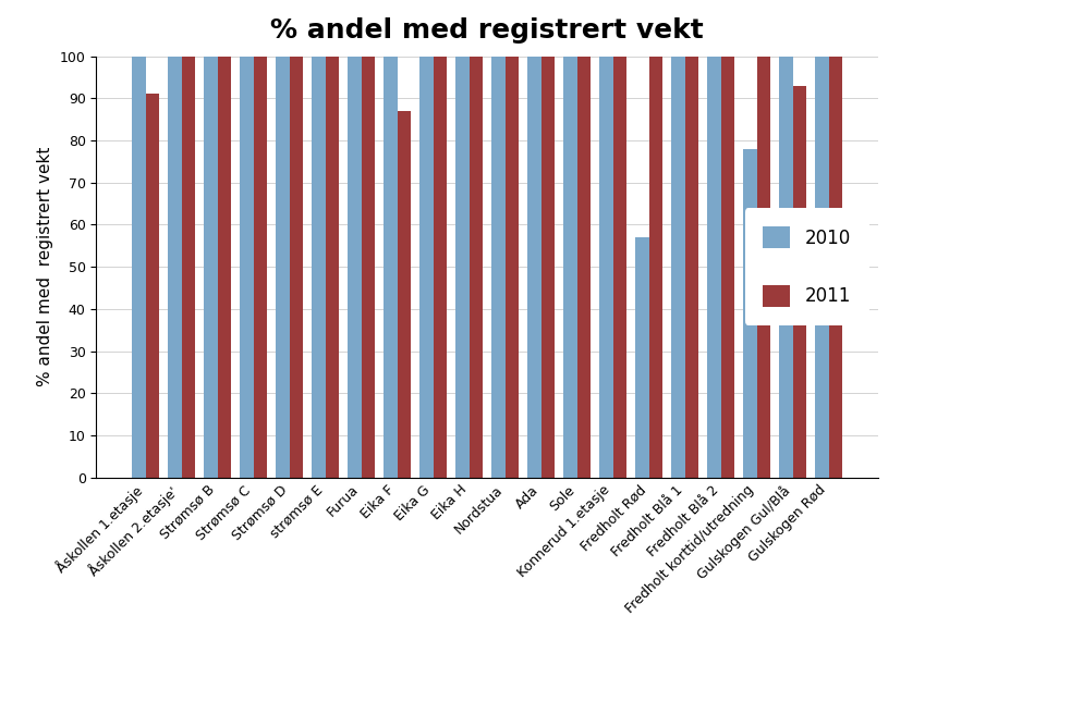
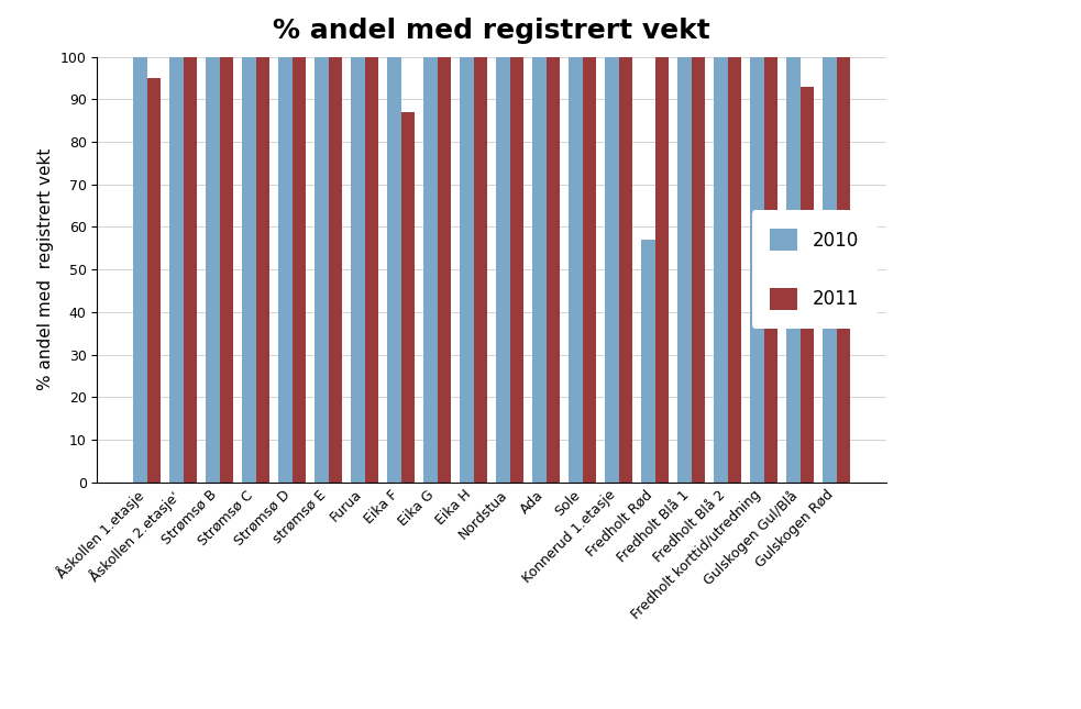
2011/Åskollen 1.etasje: 91 -> 95
2010/Fredholt korttid/utredning: 78 -> 100
